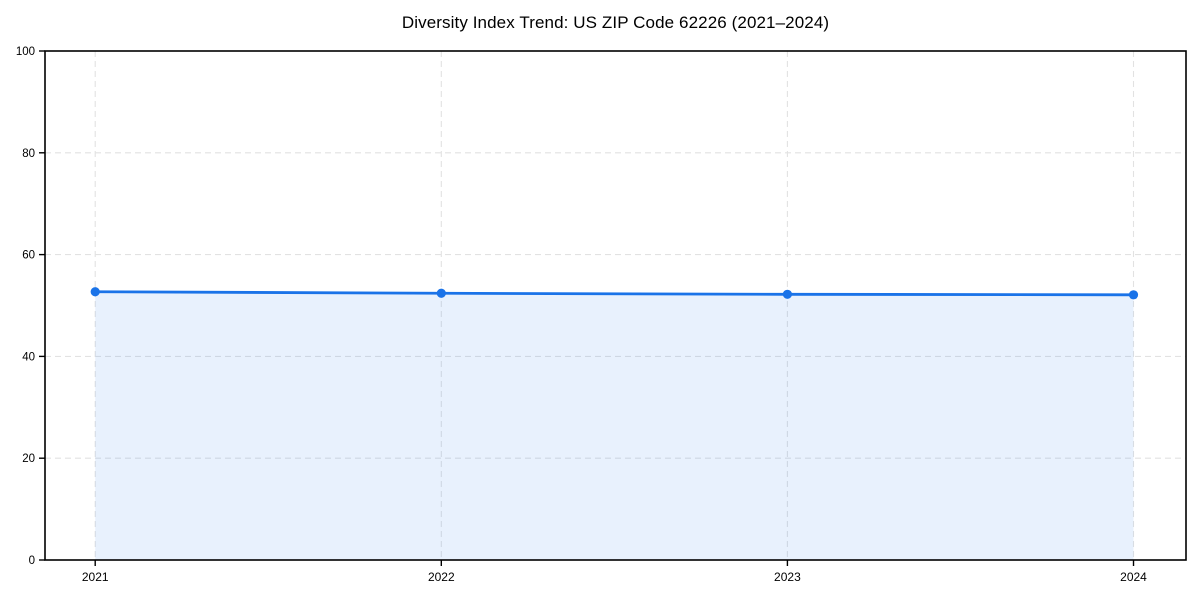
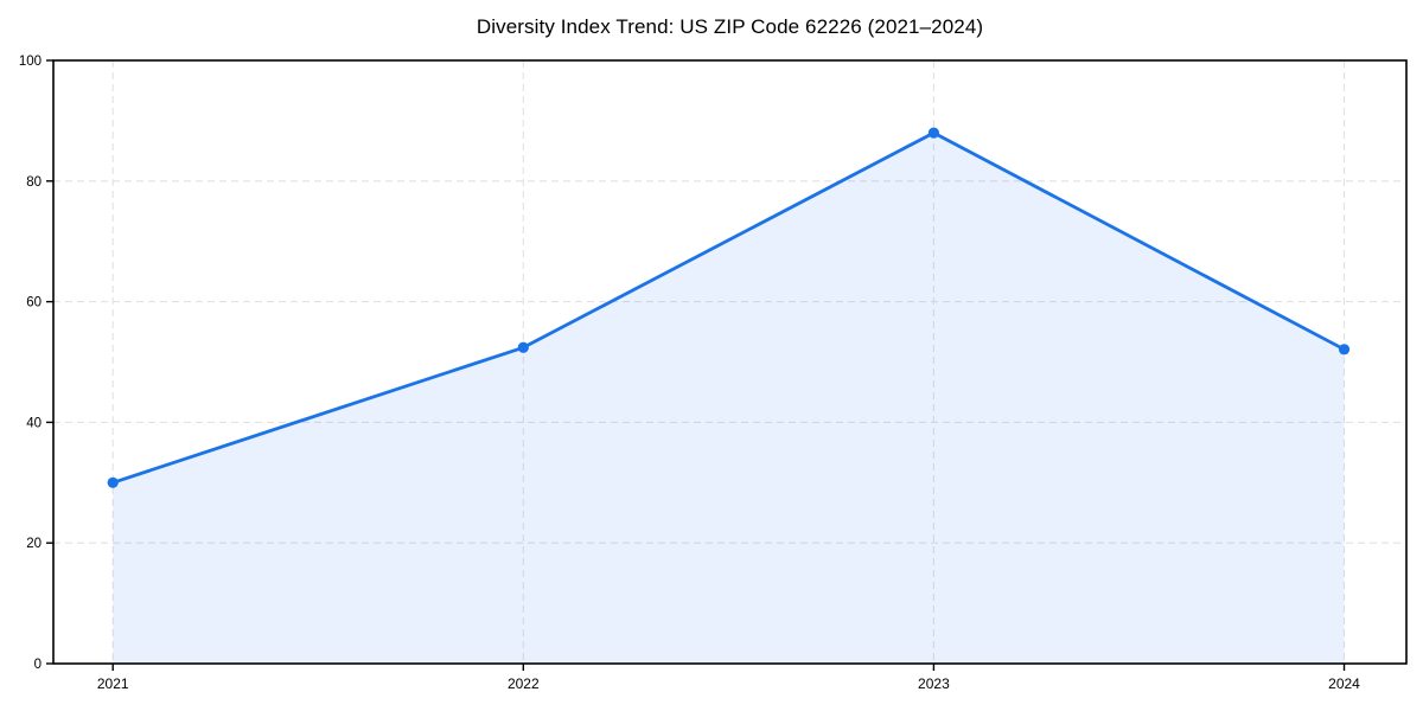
2021: 53 -> 30
2023: 52 -> 88
